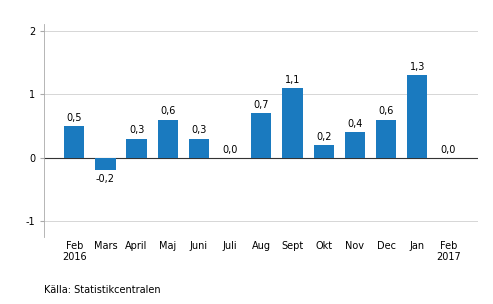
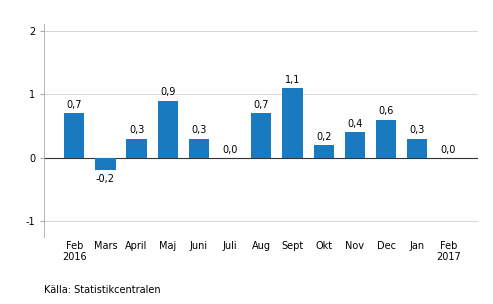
Feb 2016: 0,5 -> 0,7
Maj: 0,6 -> 0,9
Jan: 1,3 -> 0,3
